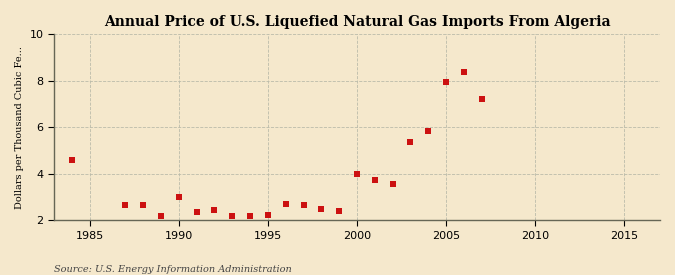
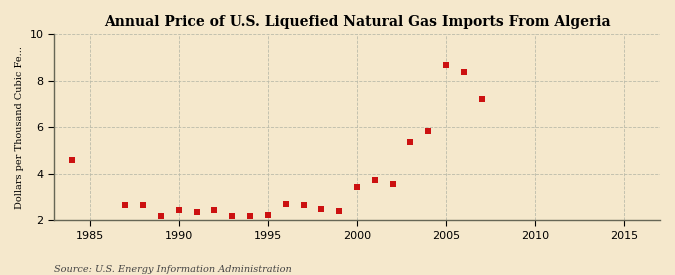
1990: 3.00 -> 2.45
2000: 4.00 -> 3.45
2005: 7.95 -> 8.70
